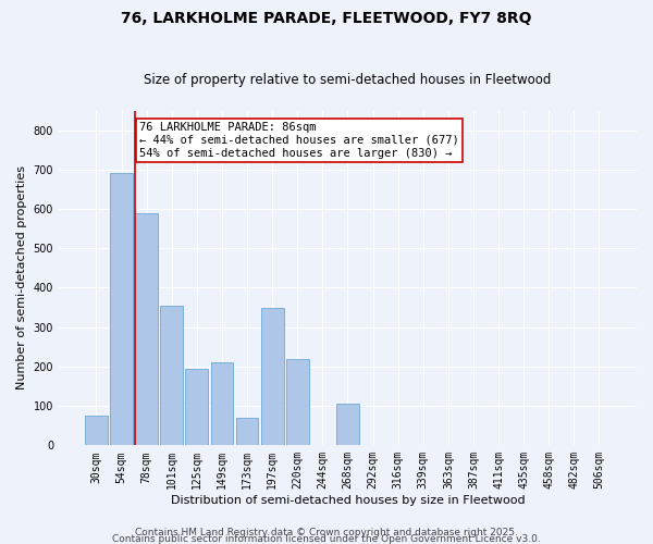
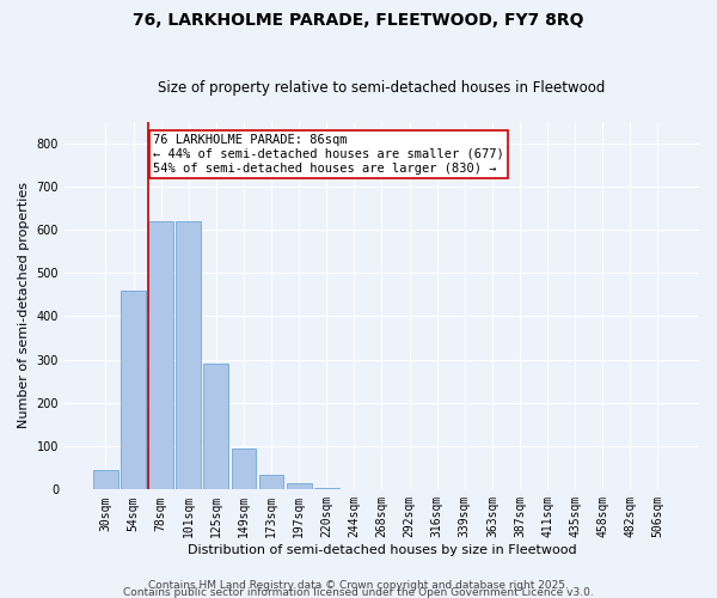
30sqm: 75 -> 45
54sqm: 690 -> 460
78sqm: 590 -> 620
101sqm: 355 -> 620
125sqm: 195 -> 290
149sqm: 210 -> 95
173sqm: 70 -> 35
197sqm: 350 -> 15
220sqm: 220 -> 5
268sqm: 105 -> 1
